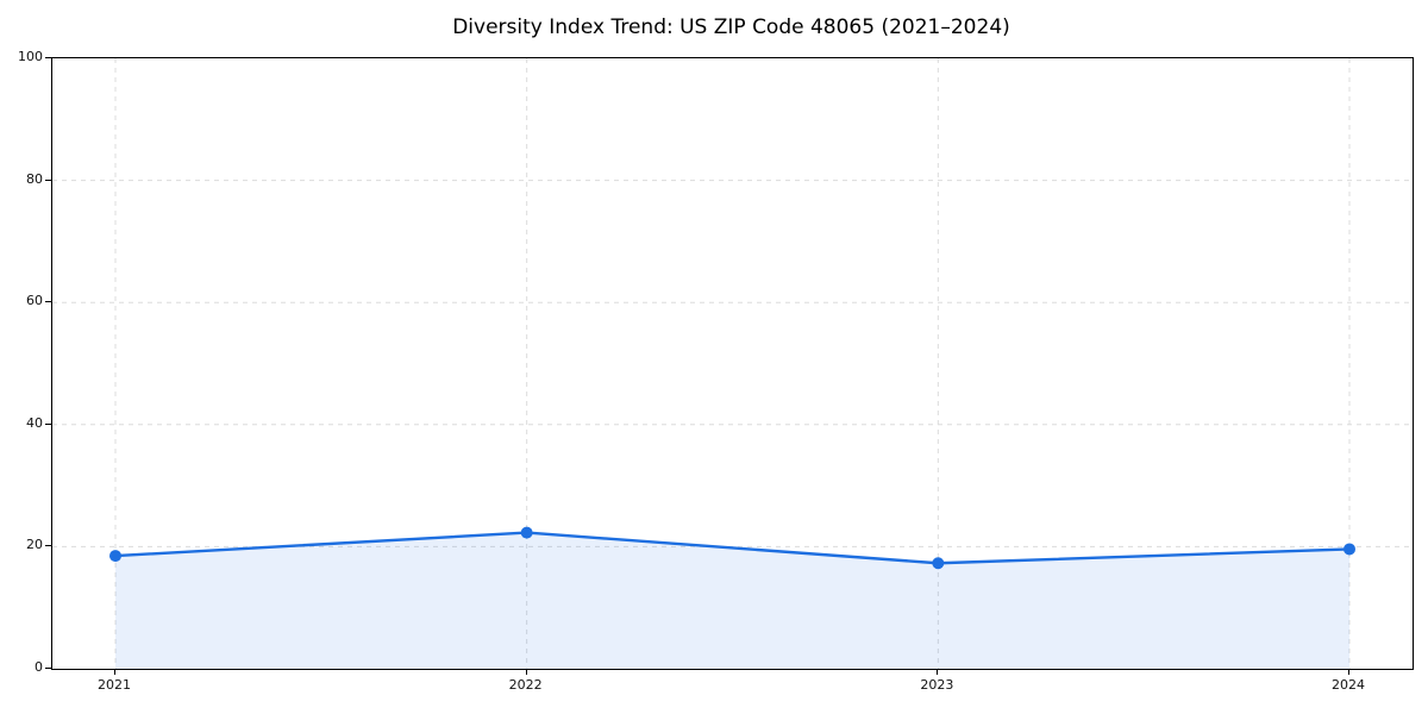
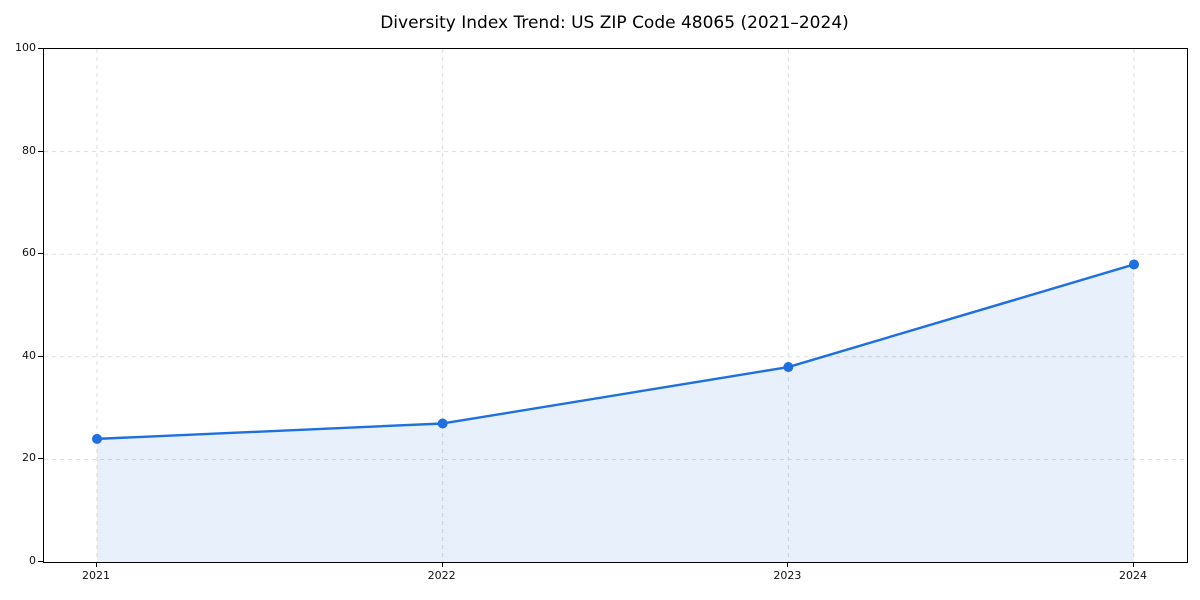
2021: 18 -> 24
2022: 22 -> 27
2023: 17 -> 38
2024: 20 -> 58
